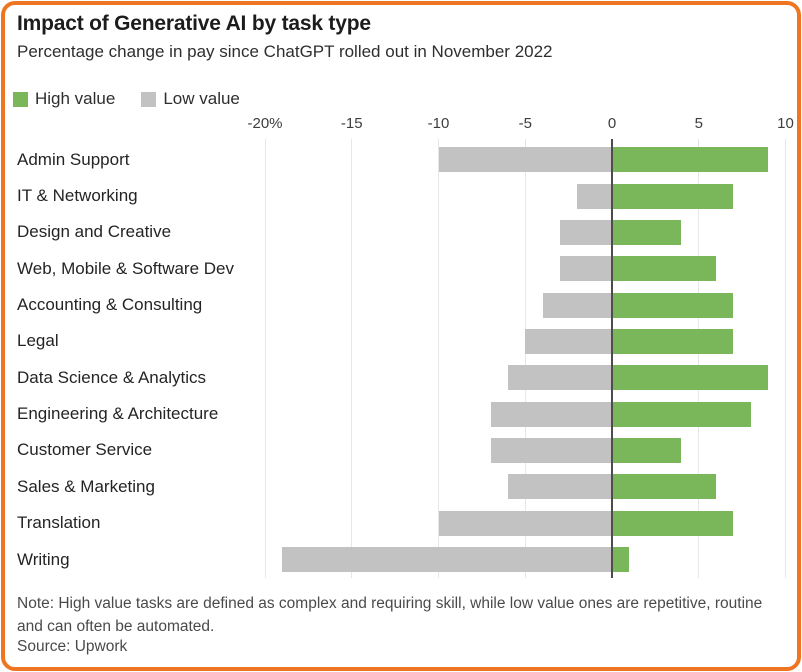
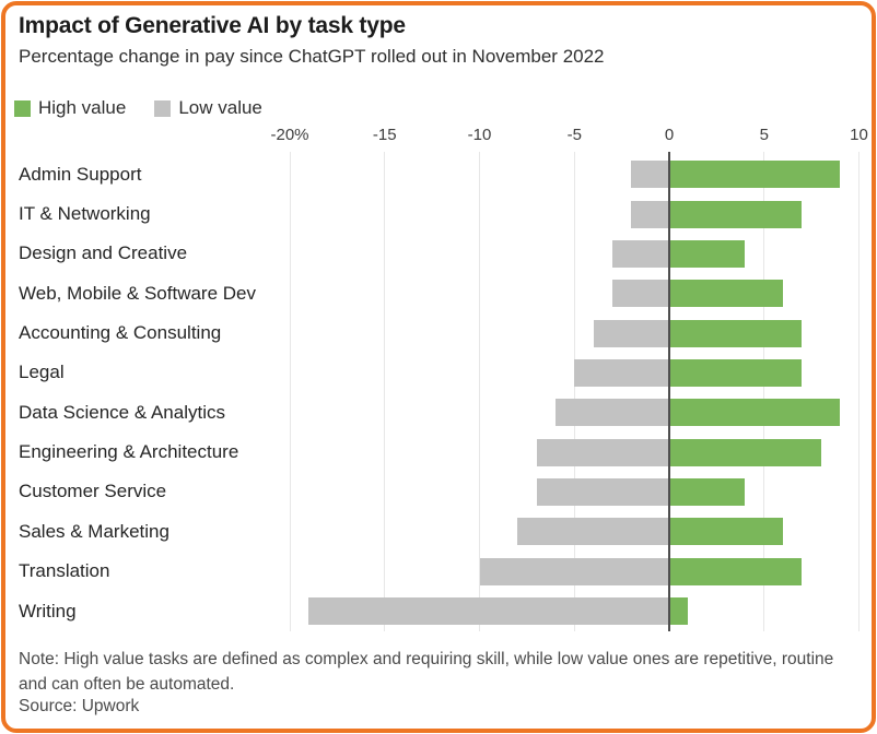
Low value/Admin Support: -10 -> -2
Low value/Sales & Marketing: -6 -> -8
